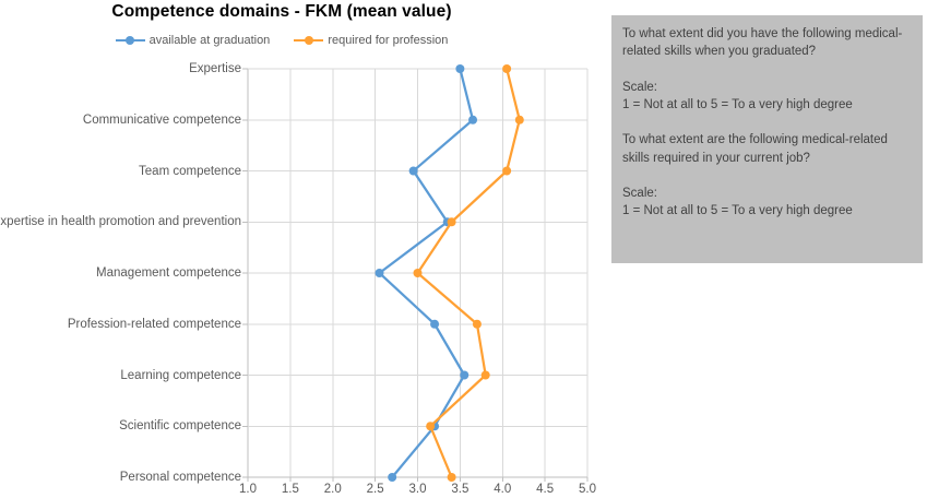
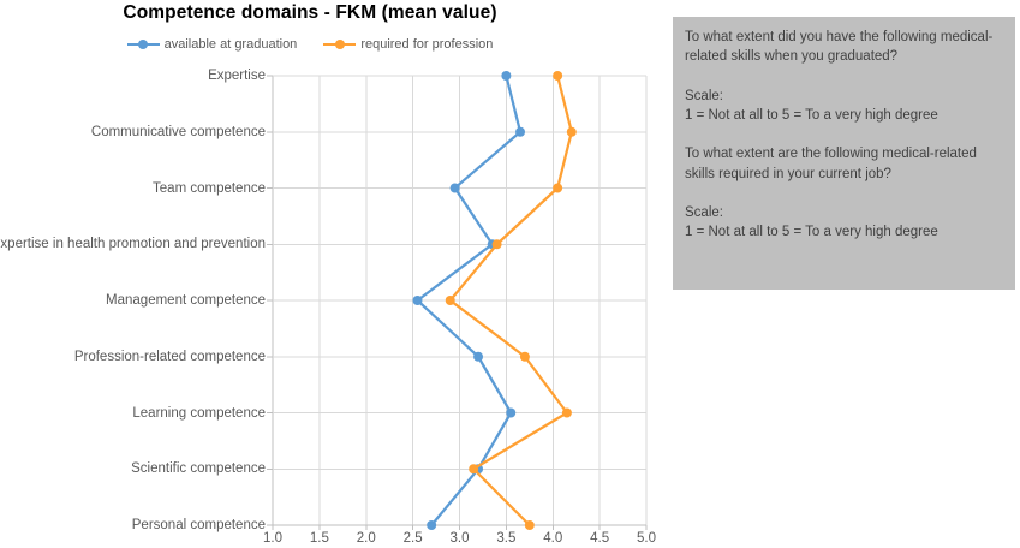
required for profession/Management competence: 3.0 -> 2.9
required for profession/Learning competence: 3.8 -> 4.2
required for profession/Personal competence: 3.4 -> 3.8
